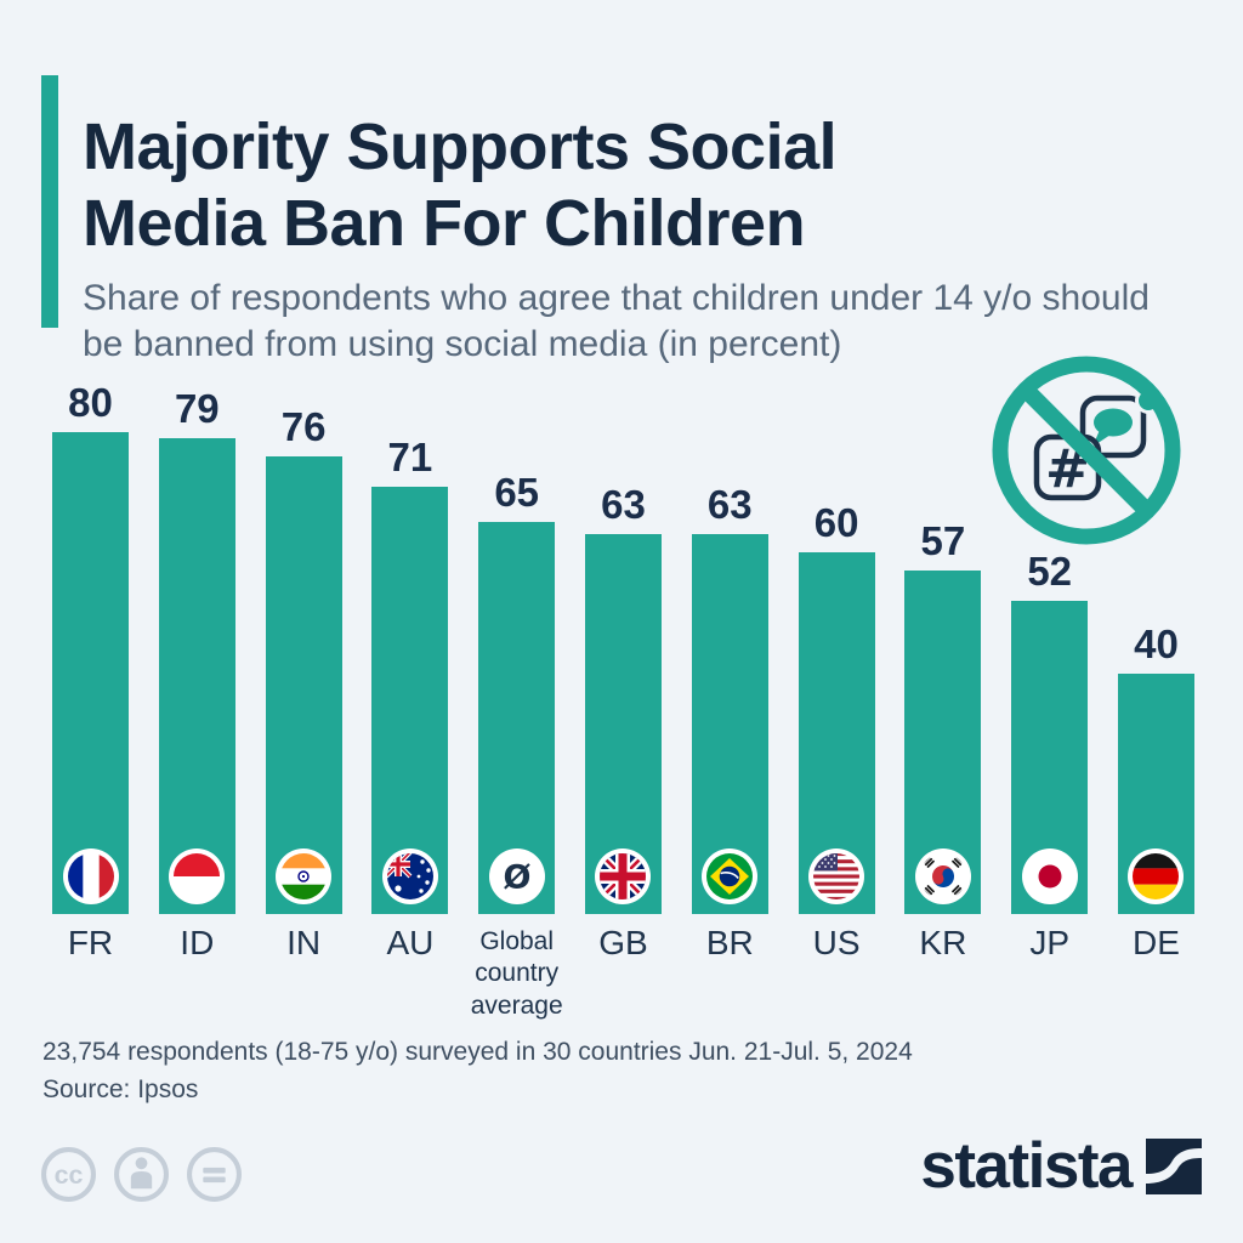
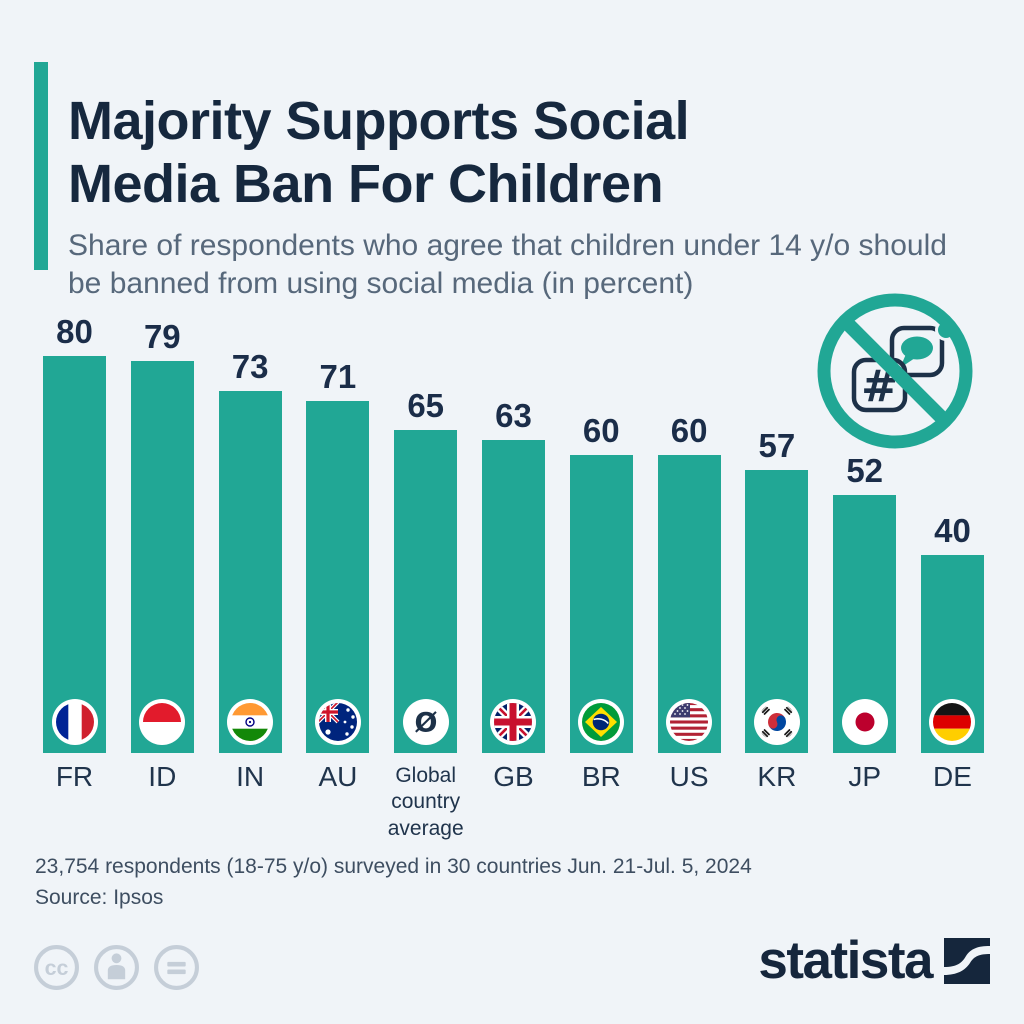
IN: 76 -> 73
BR: 63 -> 60
